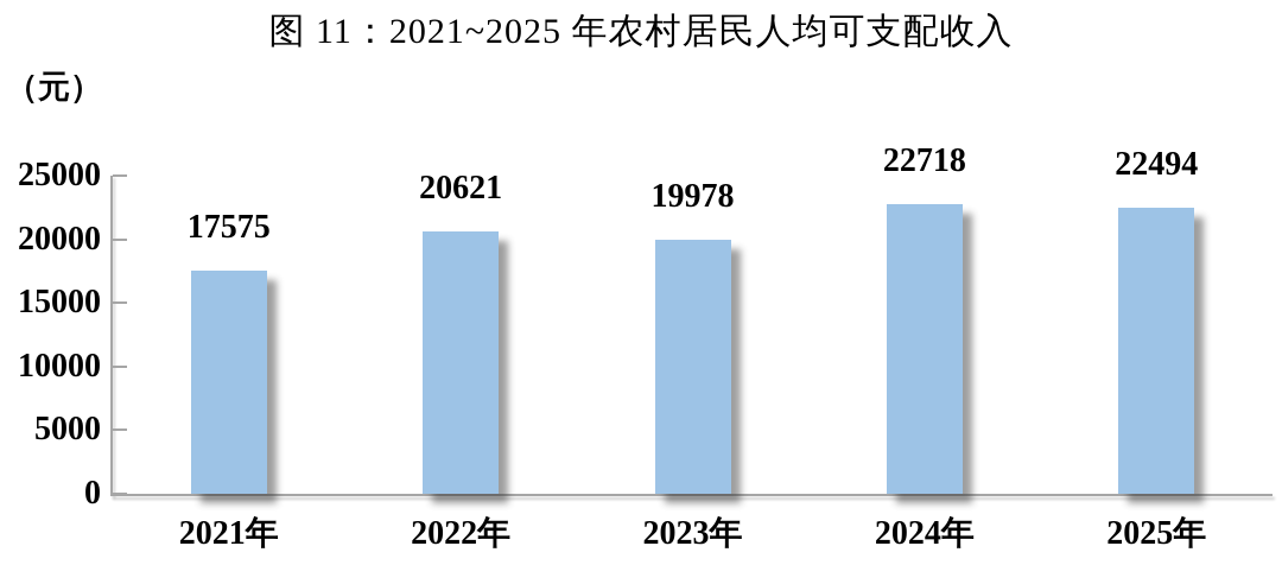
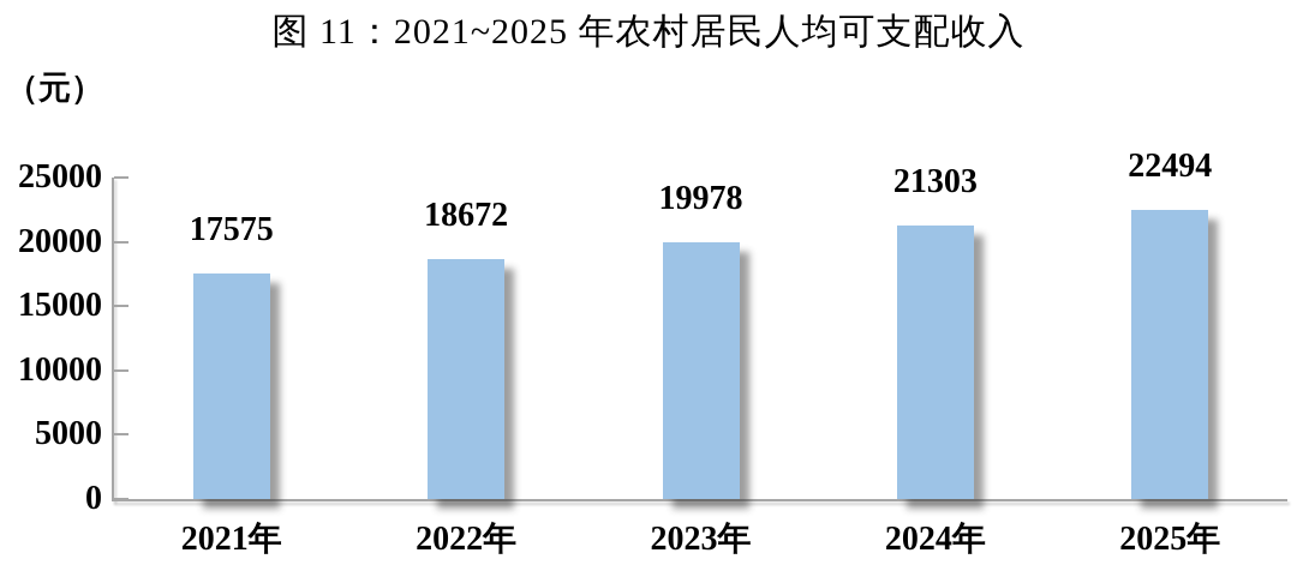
2022年: 20621 -> 18672
2024年: 22718 -> 21303
